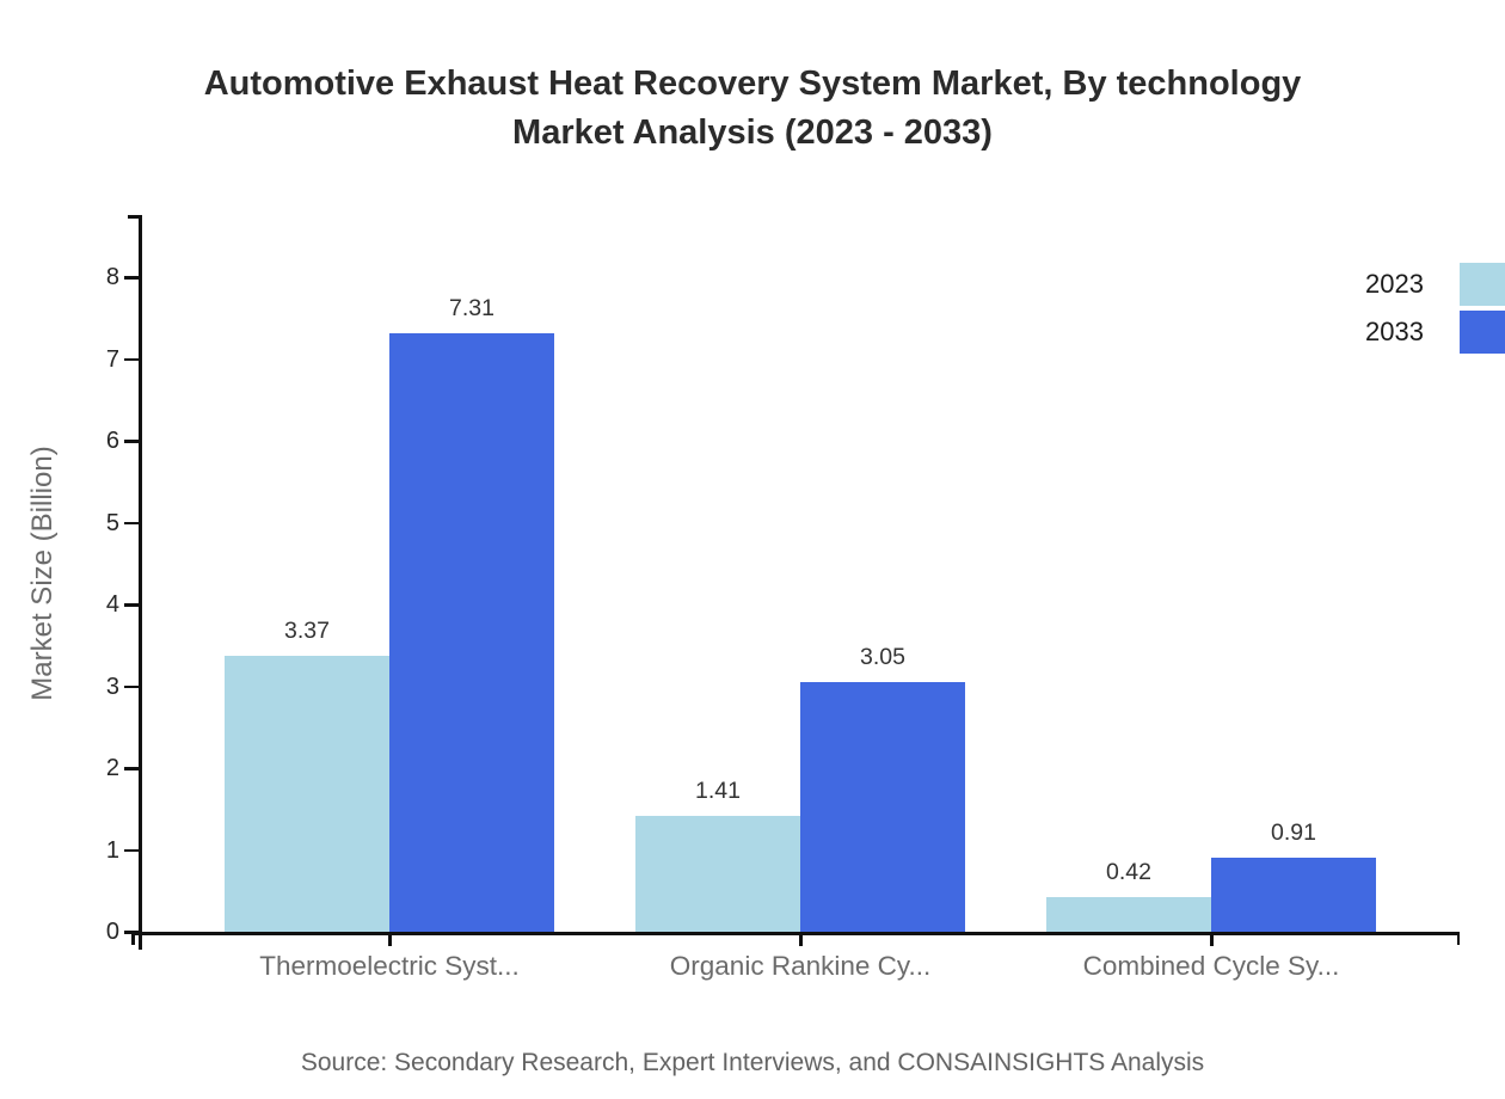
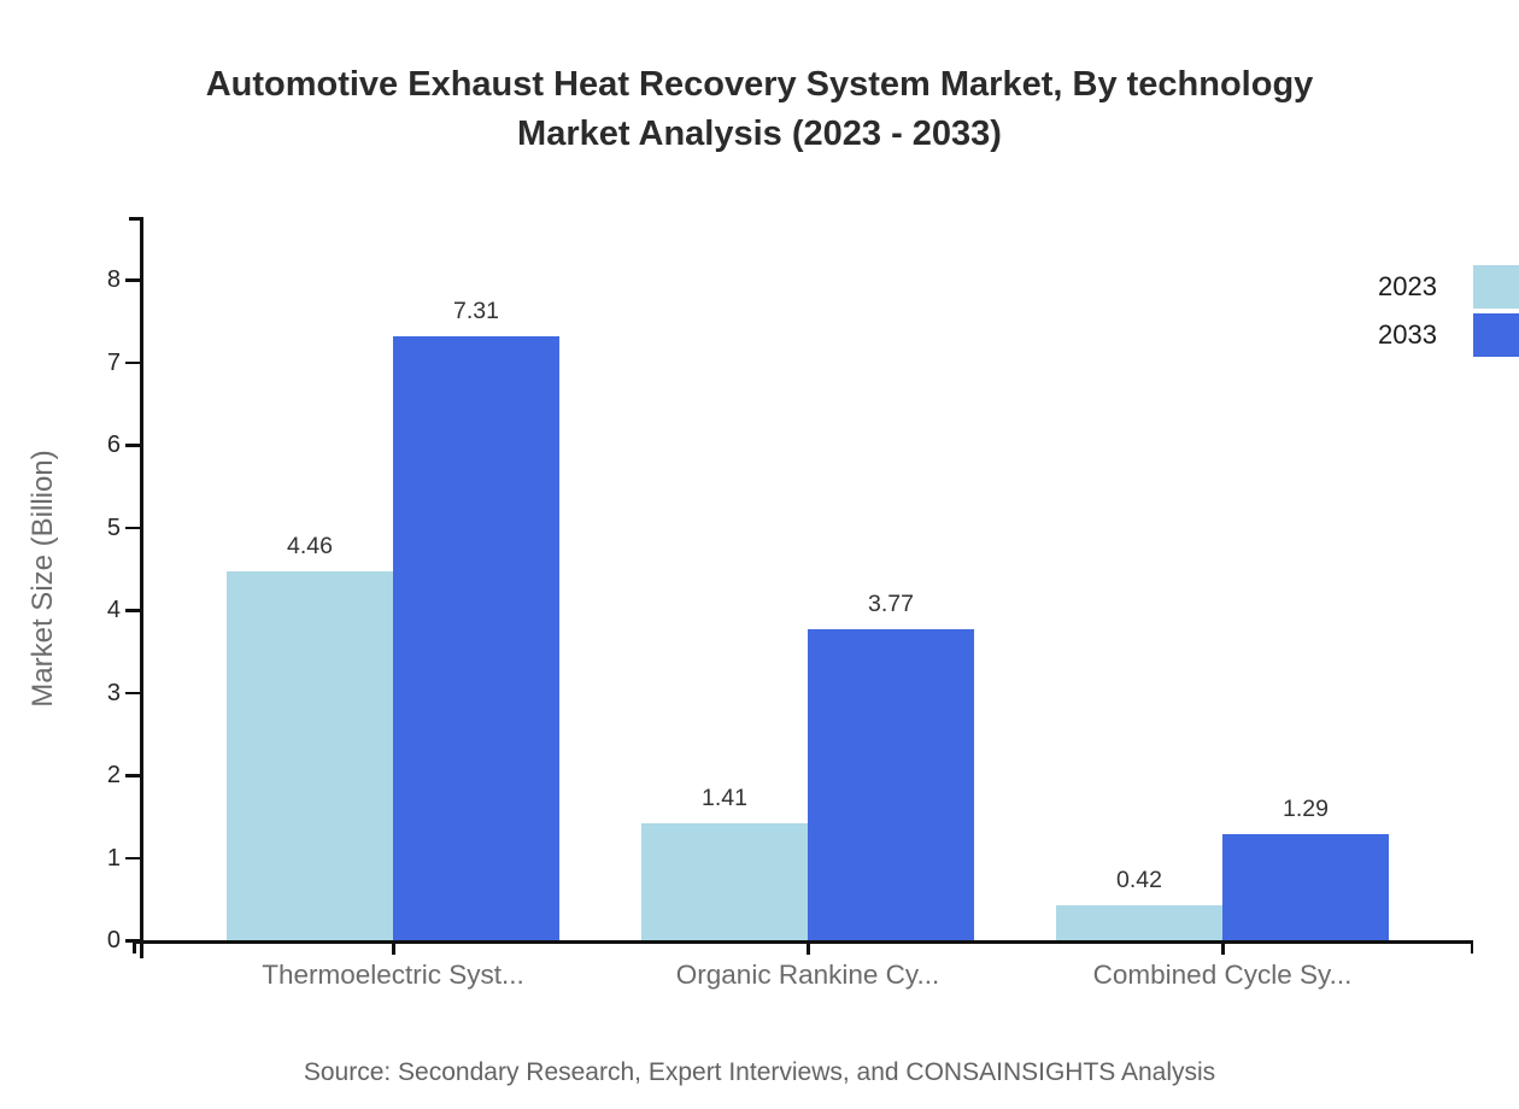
2023/Thermoelectric Syst...: 3.37 -> 4.46
2033/Organic Rankine Cy...: 3.05 -> 3.77
2033/Combined Cycle Sy...: 0.91 -> 1.29
